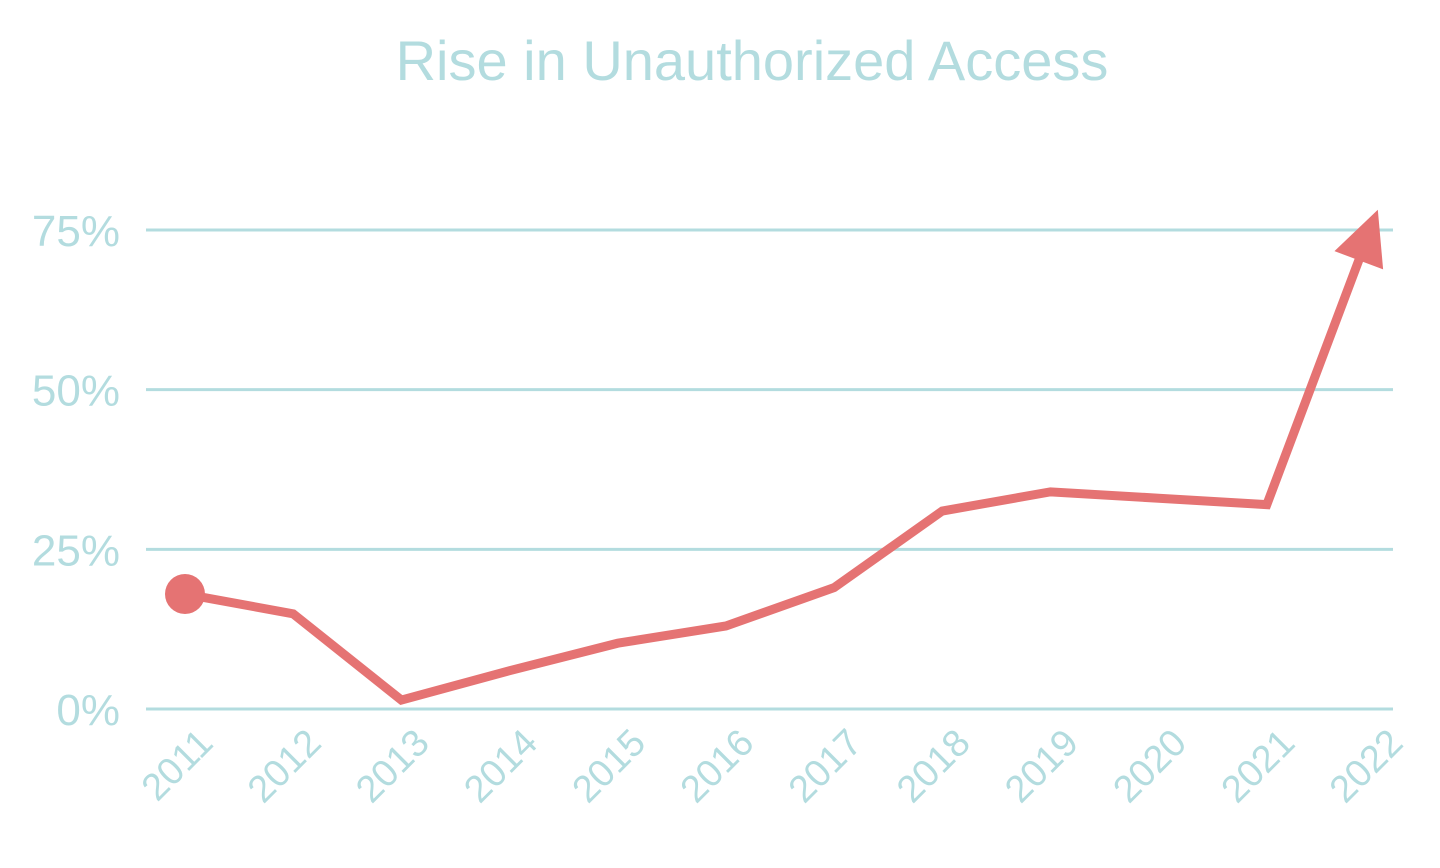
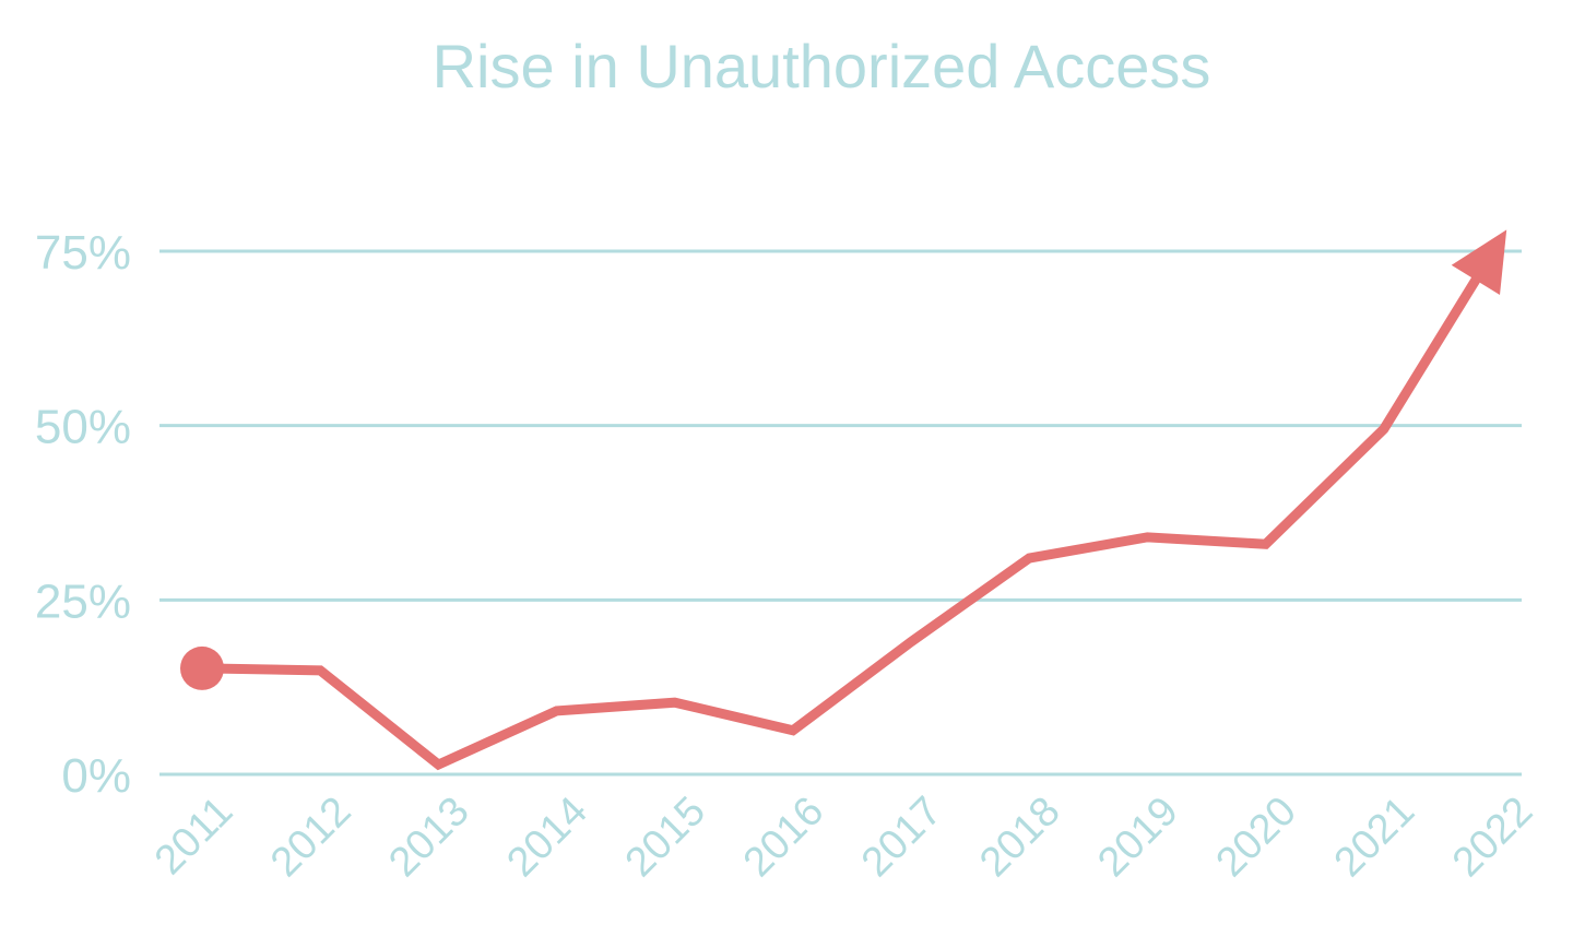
2011: 18% -> 15%
2014: 6% -> 9%
2016: 13% -> 6%
2021: 32% -> 50%
